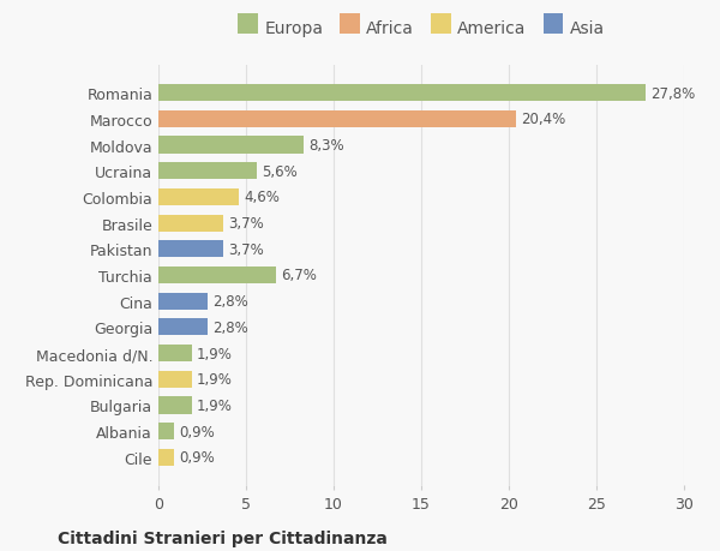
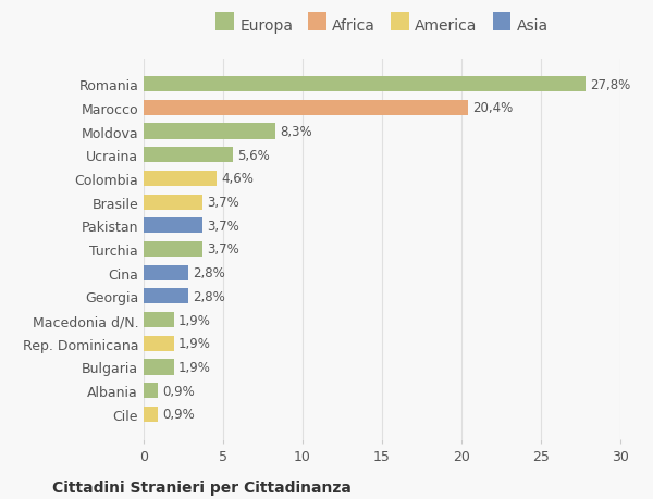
Turchia: 6,7% -> 3,7%
